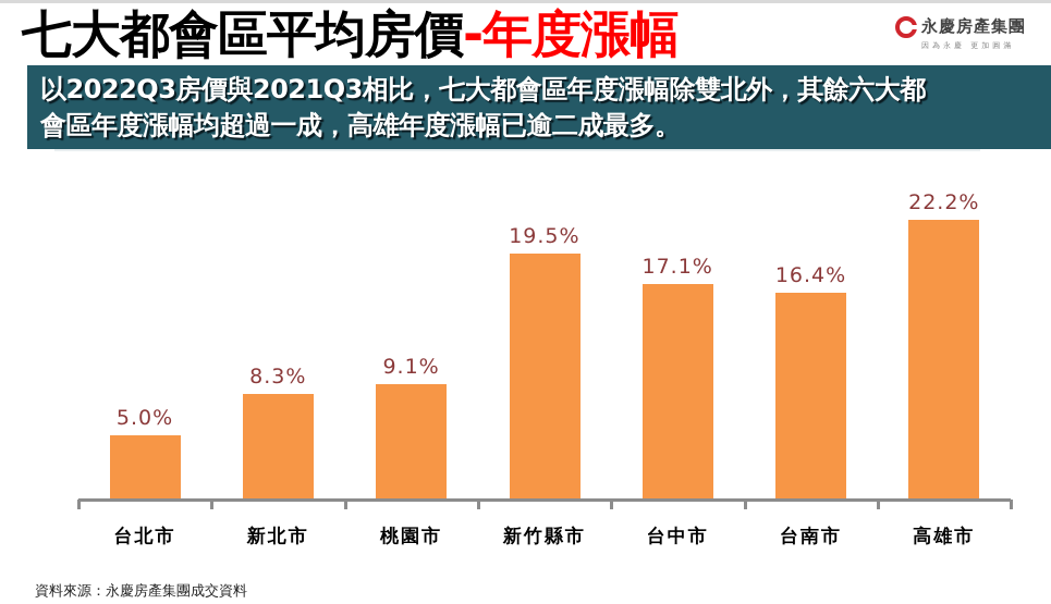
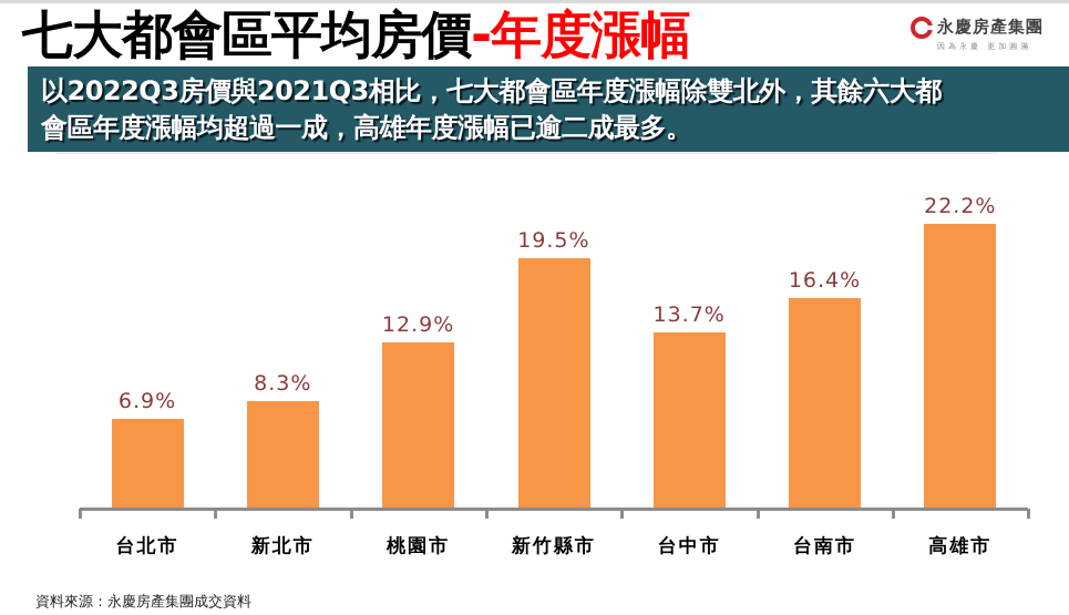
台北市: 5.0% -> 6.9%
桃園市: 9.1% -> 12.9%
台中市: 17.1% -> 13.7%
